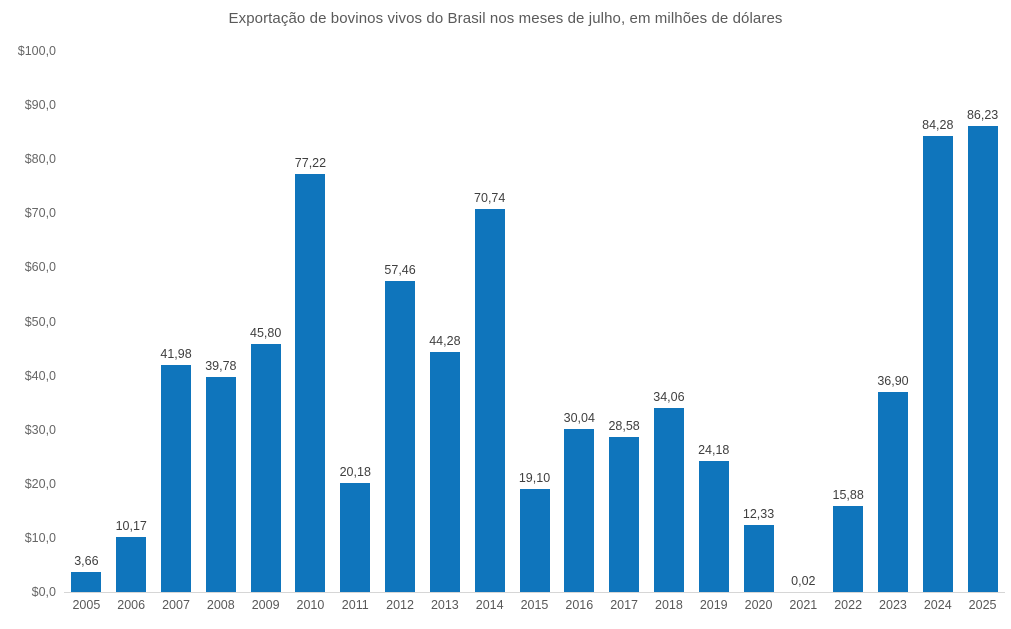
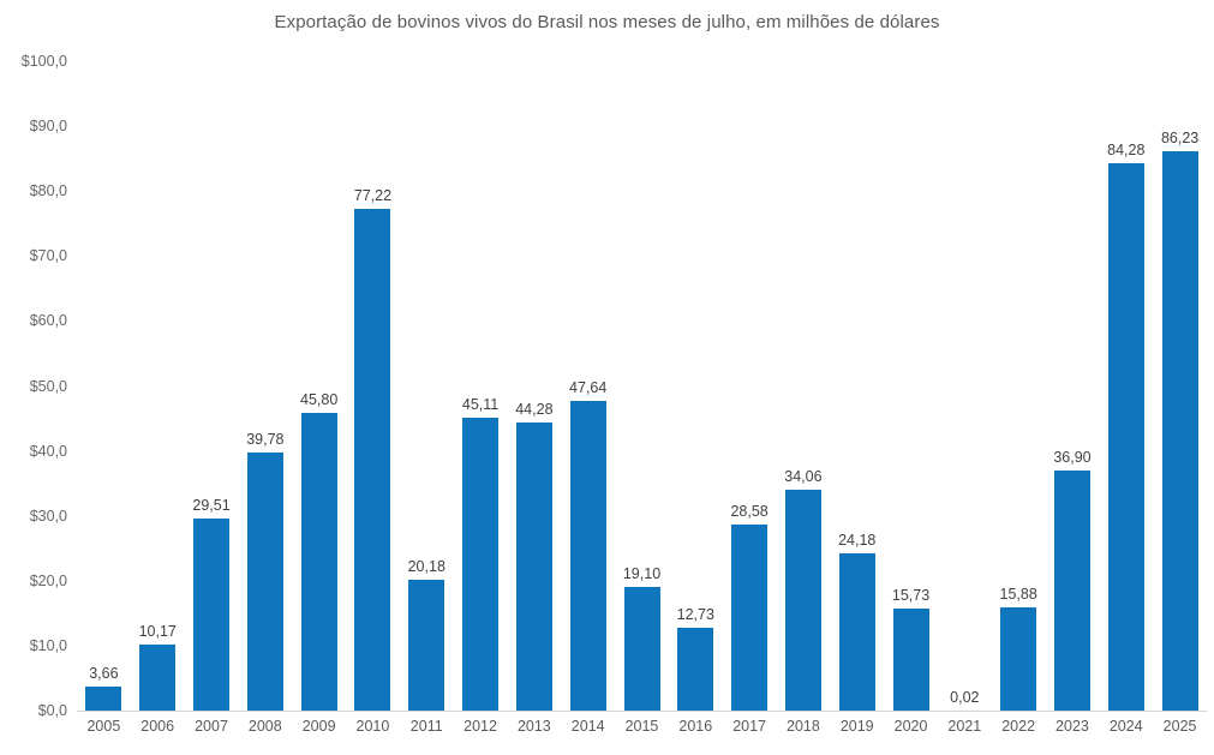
2007: 41,98 -> 29,51
2012: 57,46 -> 45,11
2014: 70,74 -> 47,64
2016: 30,04 -> 12,73
2020: 12,33 -> 15,73
